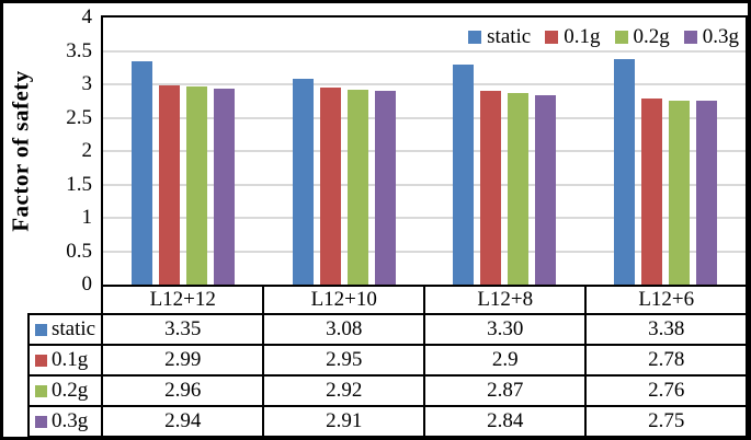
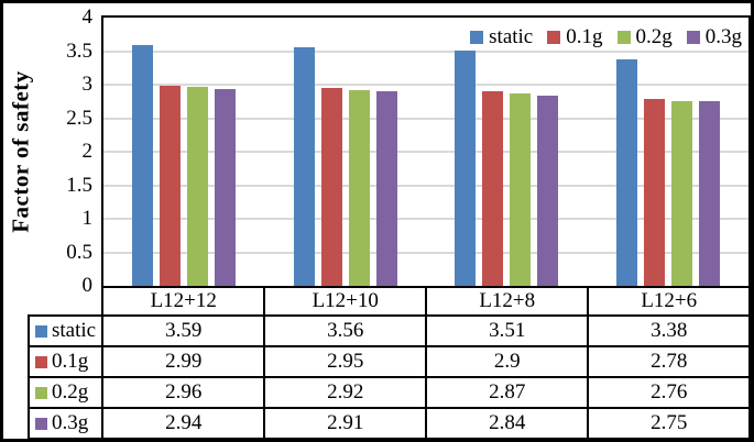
static/L12+12: 3.35 -> 3.59
static/L12+10: 3.08 -> 3.56
static/L12+8: 3.30 -> 3.51
